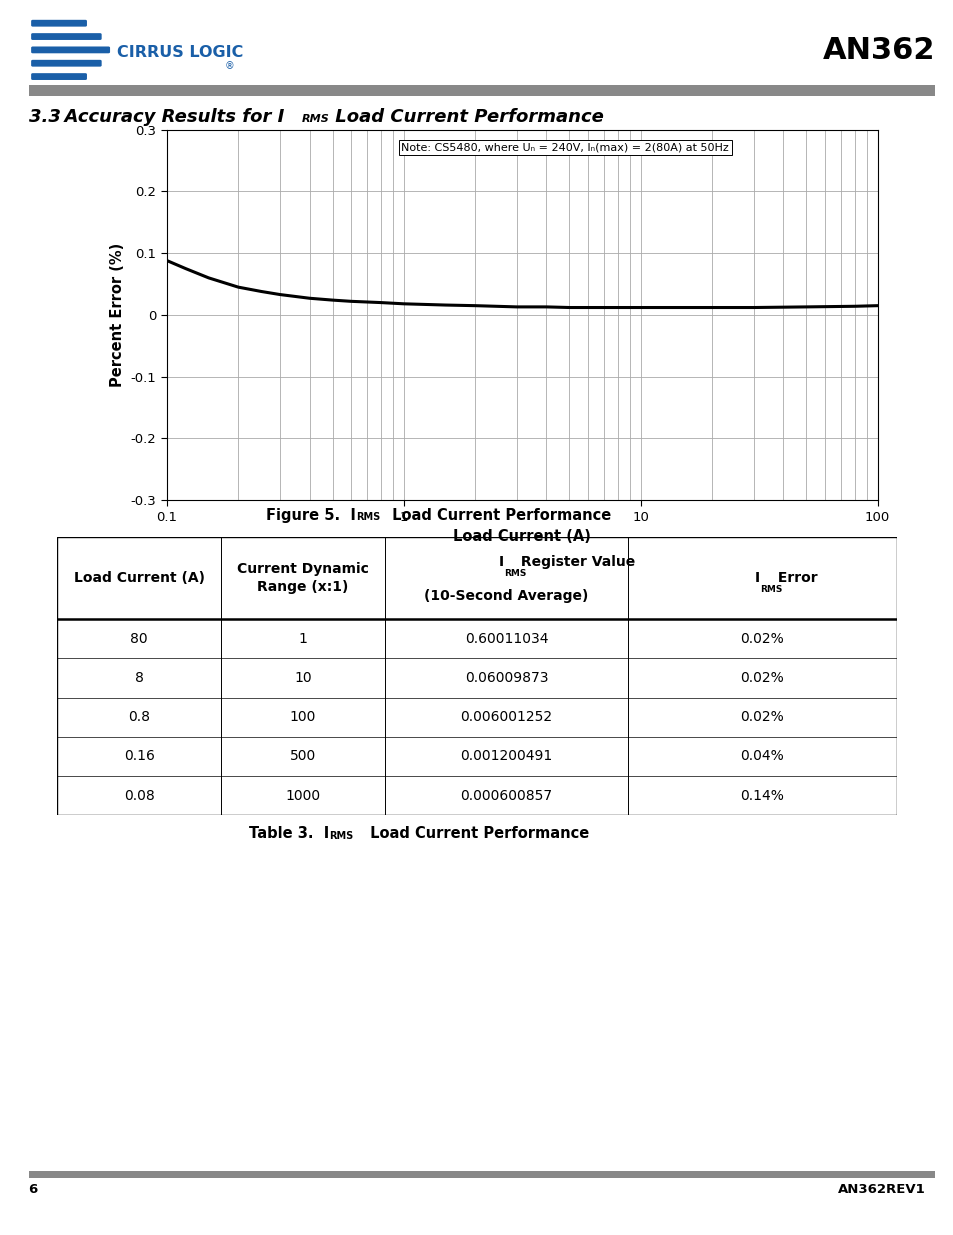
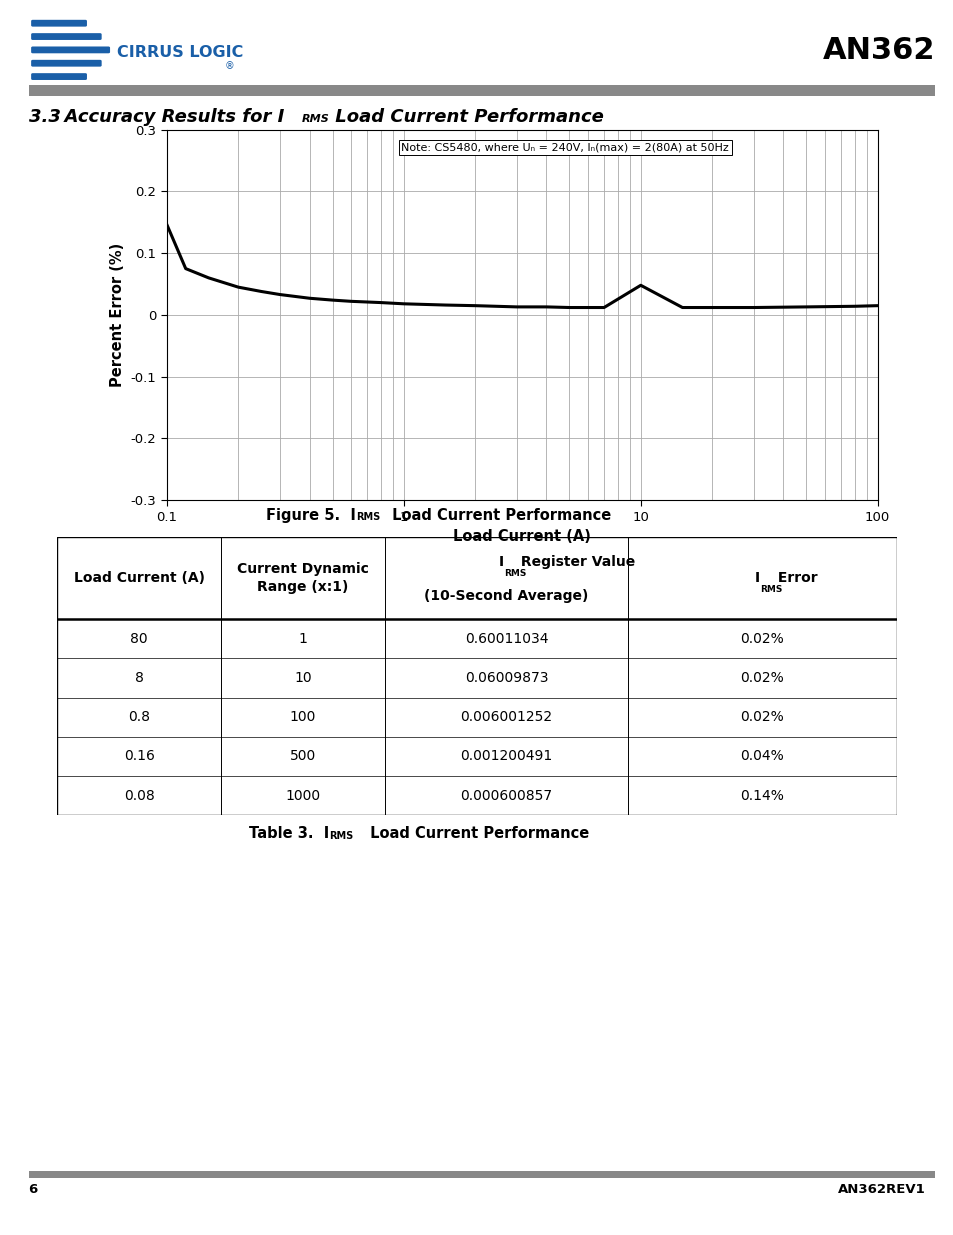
0.1: 0.088 -> 0.146
10: 0.012 -> 0.048
